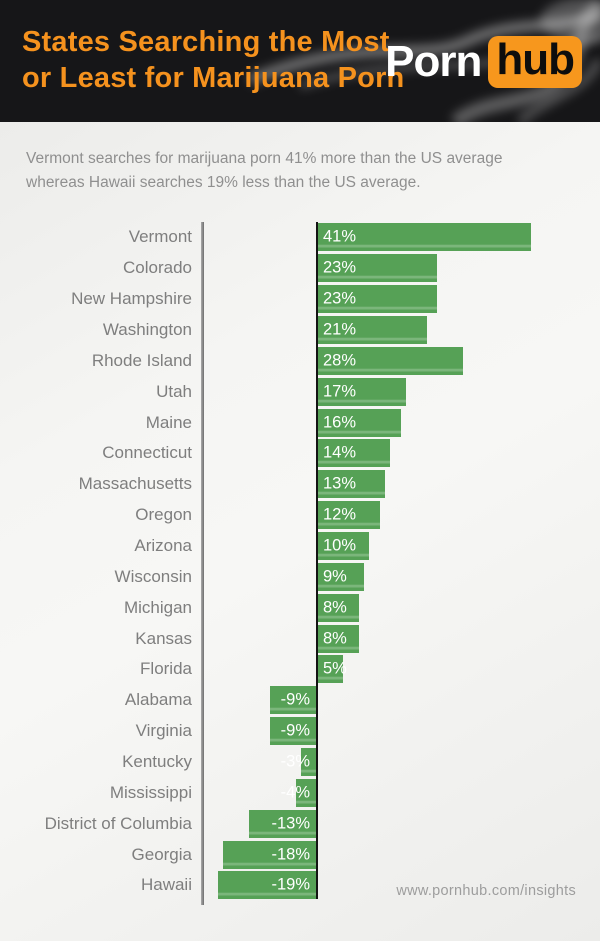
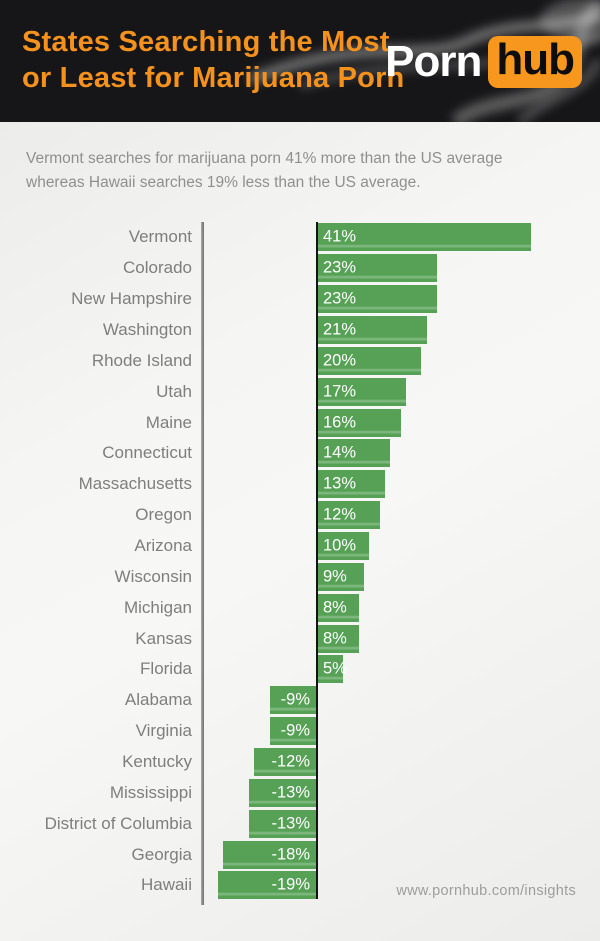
Rhode Island: 28% -> 20%
Kentucky: -3% -> -12%
Mississippi: -4% -> -13%
